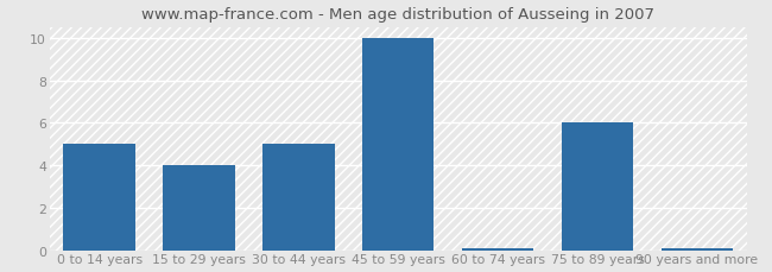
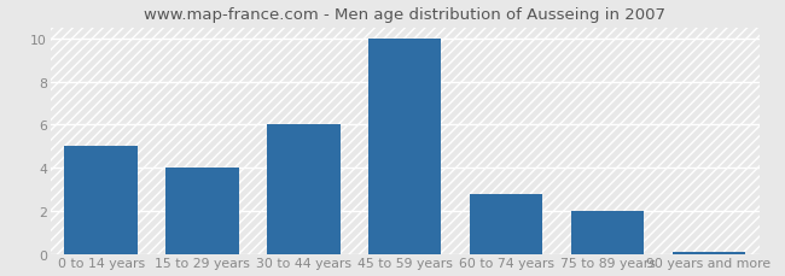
30 to 44 years: 5.0 -> 6.0
60 to 74 years: 0.1 -> 2.8
75 to 89 years: 6.0 -> 2.0
